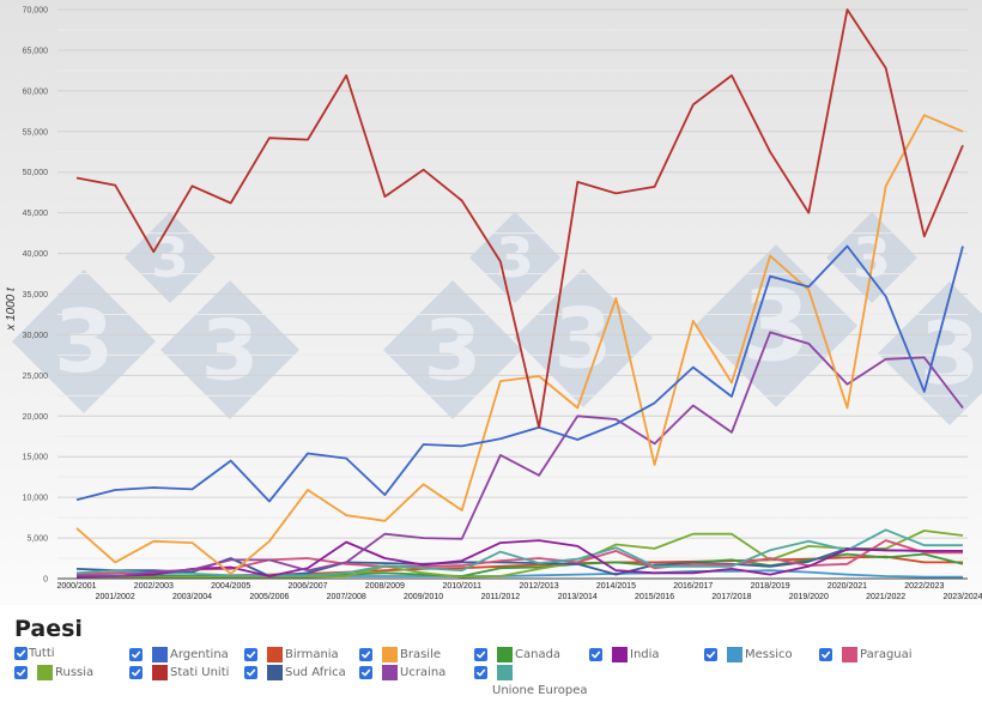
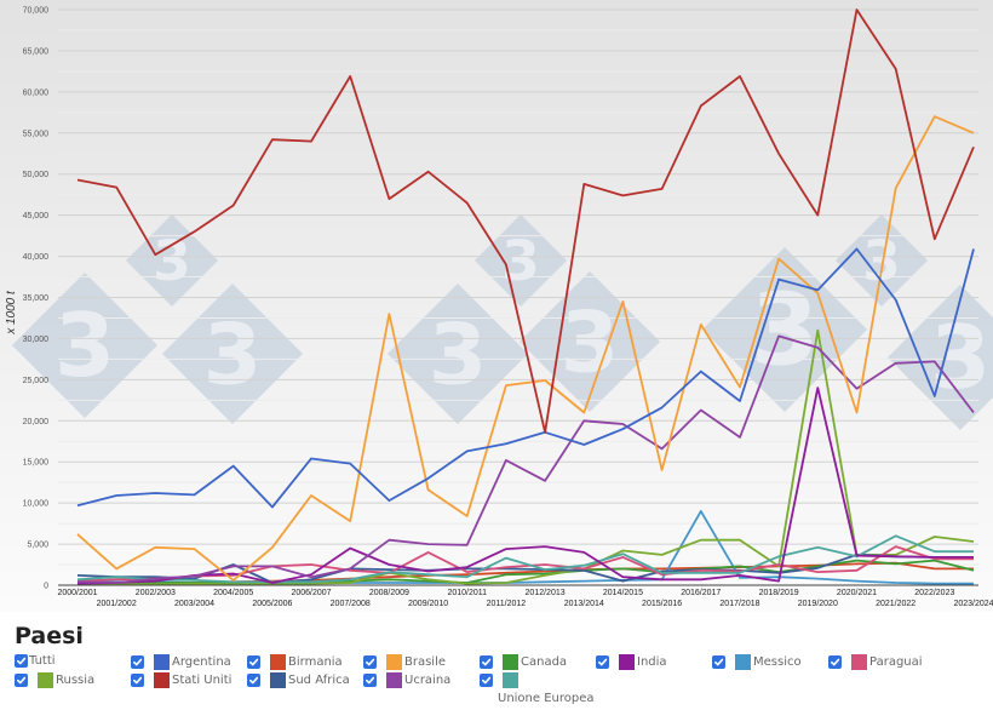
Stati Uniti/2003/2004: 48000 -> 43000
Brasile/2008/2009: 7000 -> 33000
Argentina/2009/2010: 16000 -> 13000
Paraguai/2009/2010: 2000 -> 4000
Messico/2016/2017: 1000 -> 9000
India/2019/2020: 2000 -> 24000
Russia/2019/2020: 4000 -> 31000
